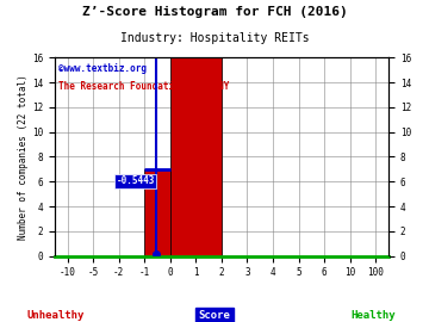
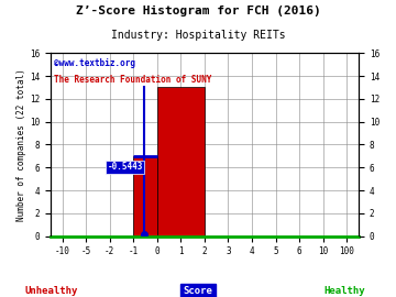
1: 16 -> 13
